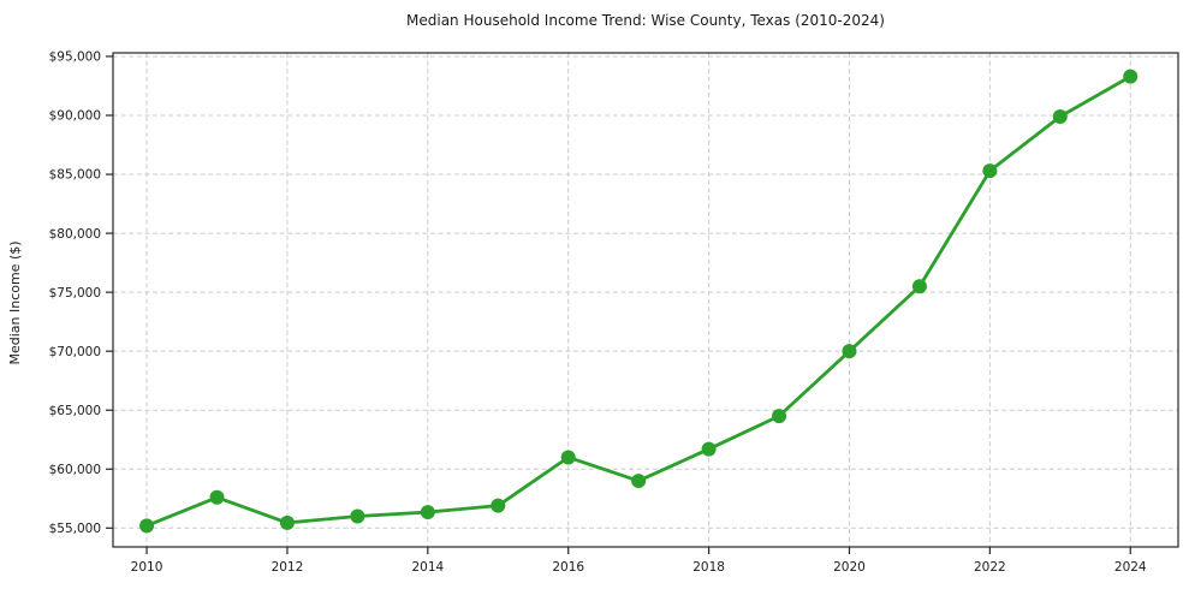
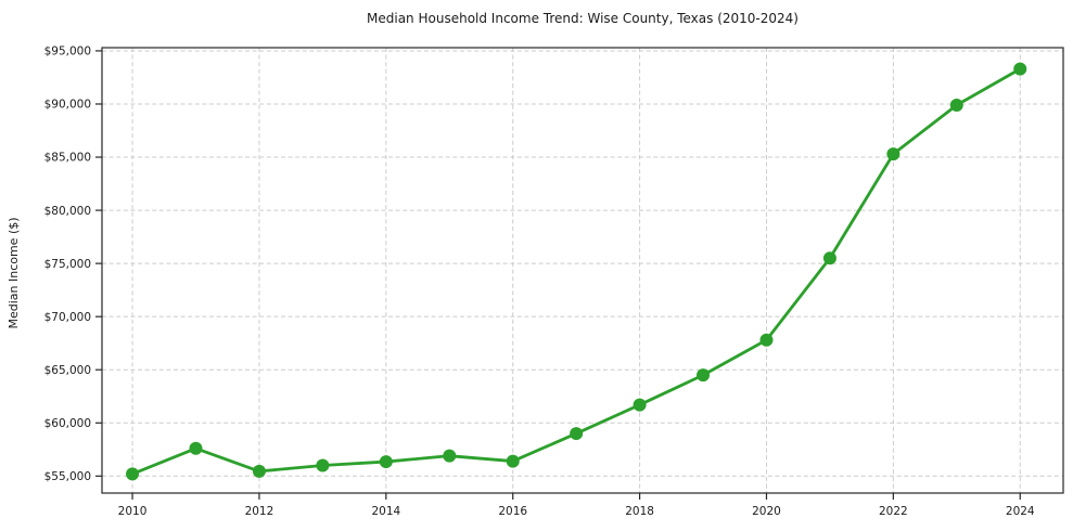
2016: $61000 -> $56000
2020: $70000 -> $68000
